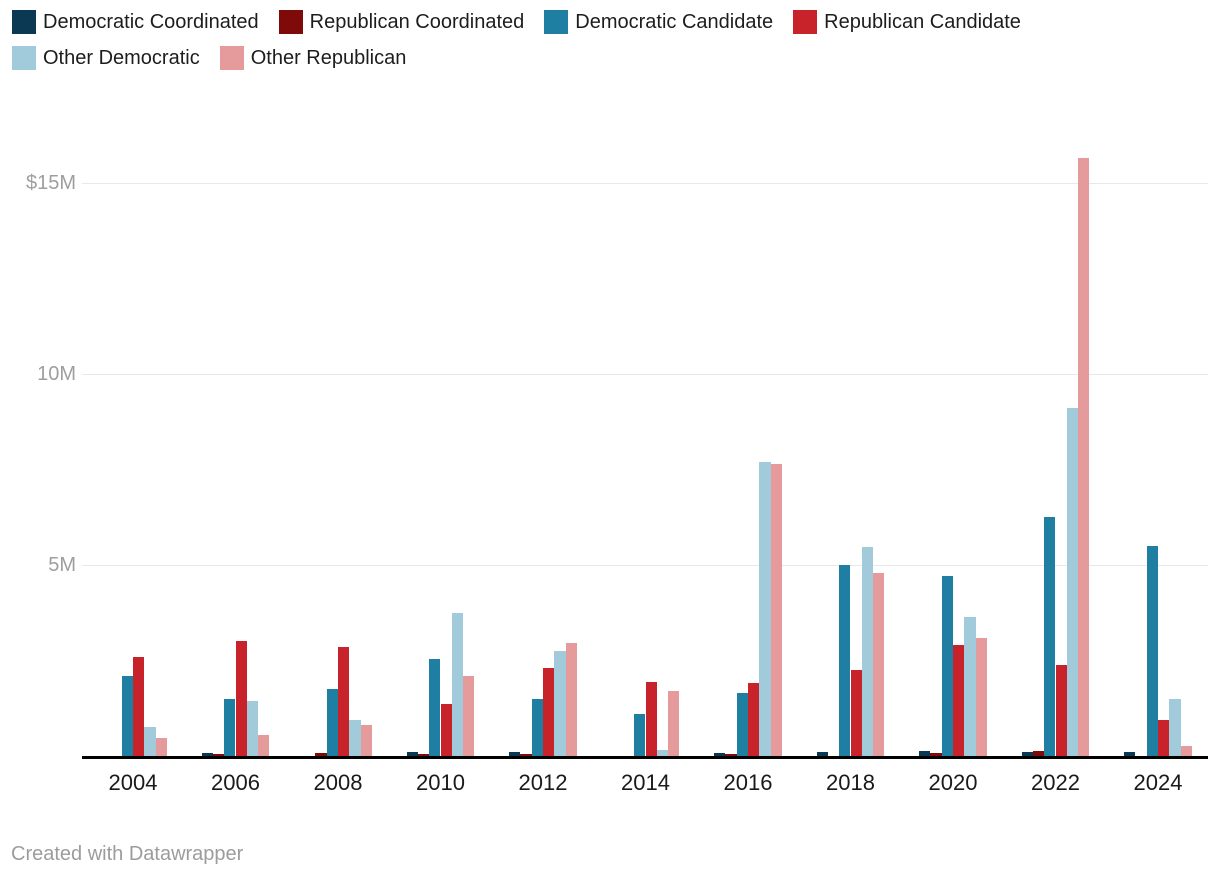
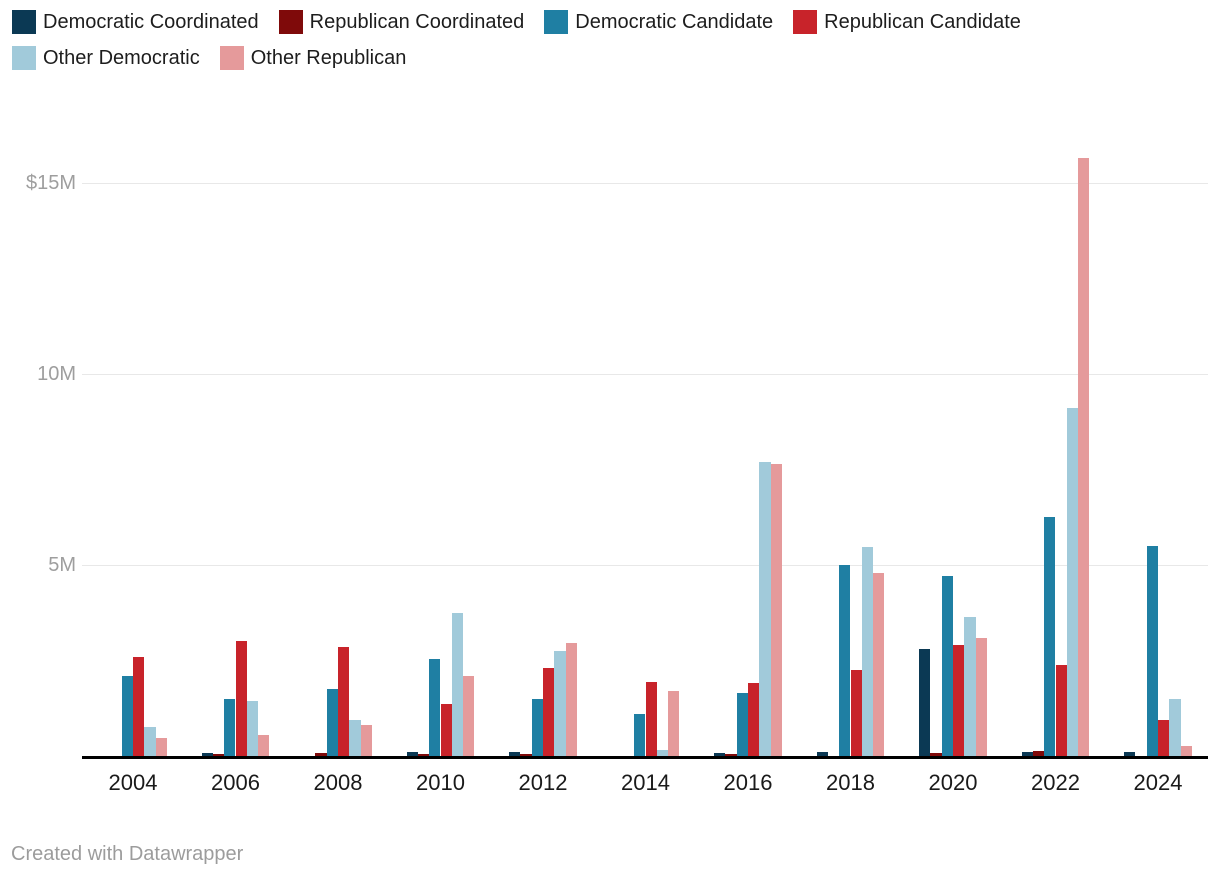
Democratic Coordinated/2020: $0.1M -> $2.8M
